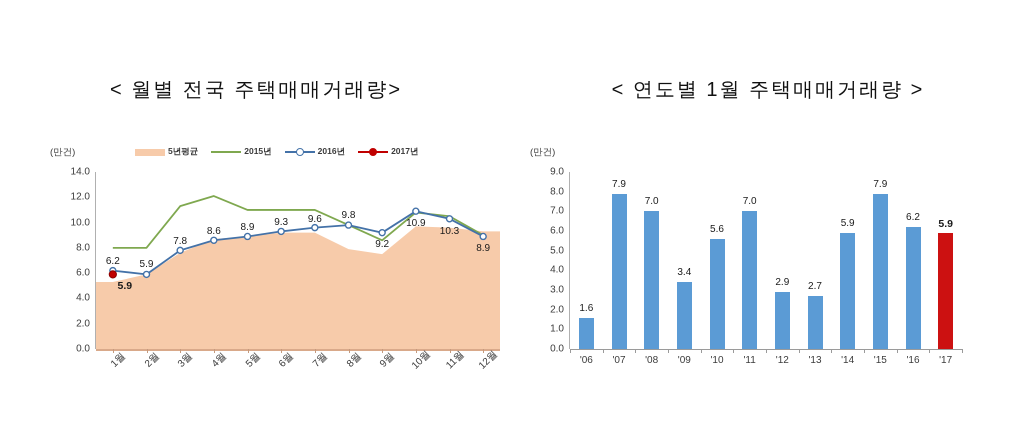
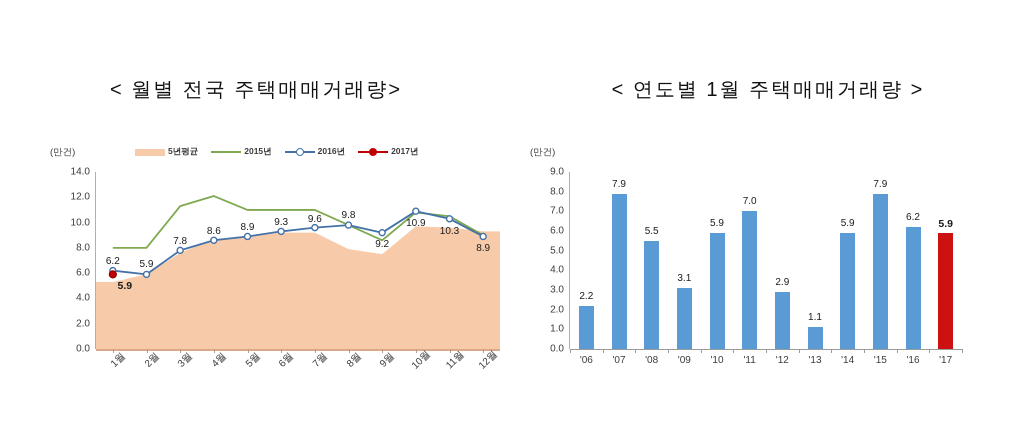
< 연도별 1월 주택매매거래량 >/'06: 1.6 -> 2.2
< 연도별 1월 주택매매거래량 >/'08: 7.0 -> 5.5
< 연도별 1월 주택매매거래량 >/'09: 3.4 -> 3.1
< 연도별 1월 주택매매거래량 >/'10: 5.6 -> 5.9
< 연도별 1월 주택매매거래량 >/'13: 2.7 -> 1.1
